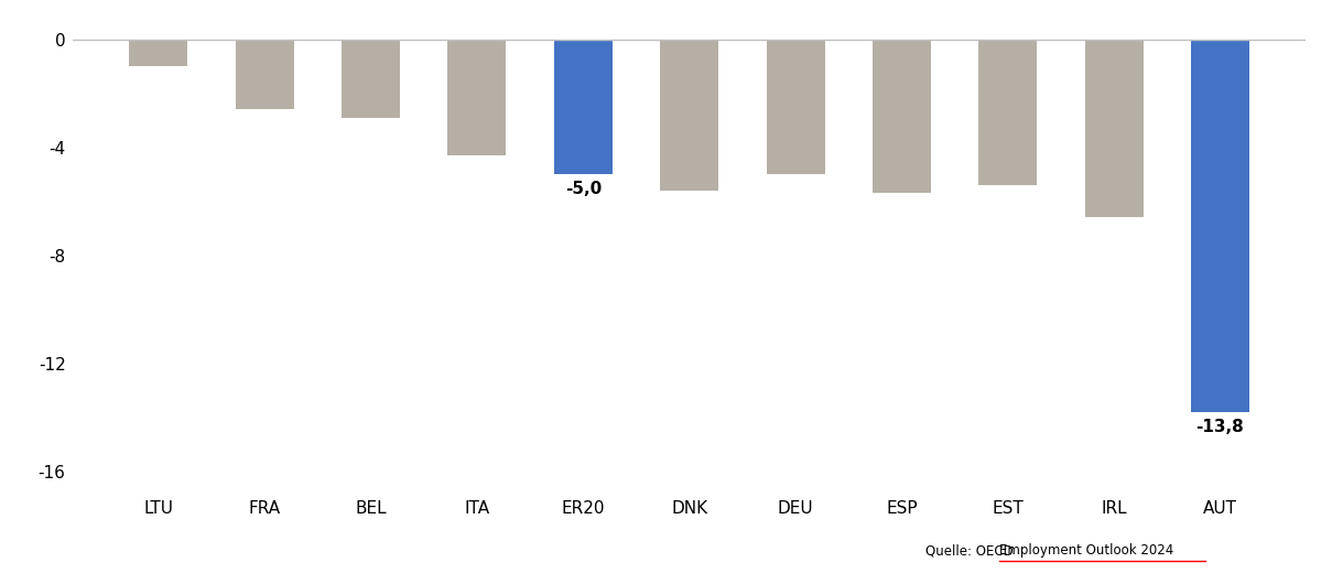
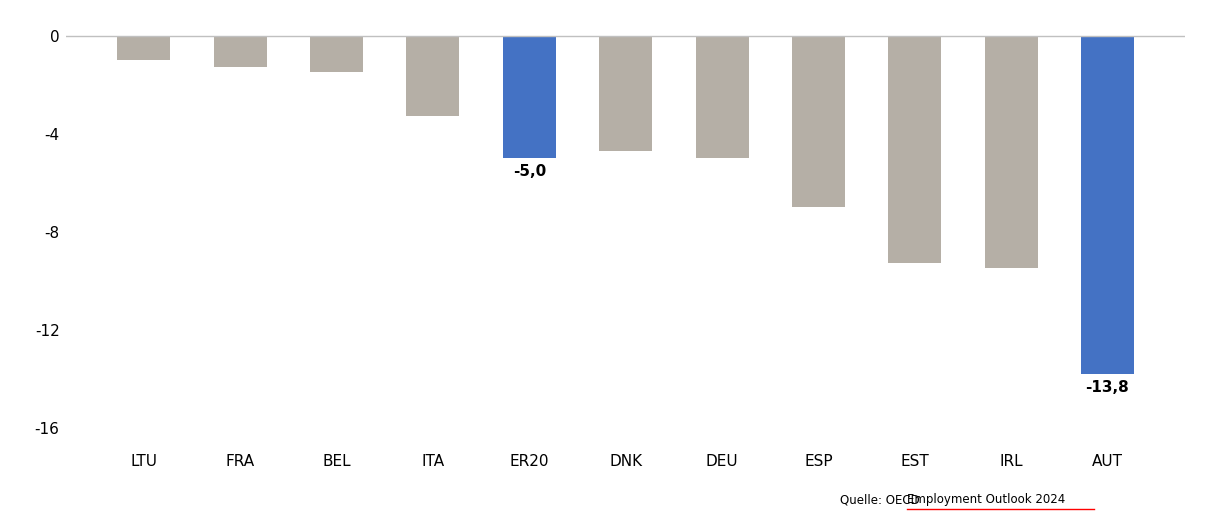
FRA: -2.6 -> -1.3
BEL: -2.9 -> -1.5
ITA: -4.3 -> -3.3
DNK: -5.6 -> -4.7
ESP: -5.7 -> -7.0
EST: -5.4 -> -9.3
IRL: -6.6 -> -9.5
